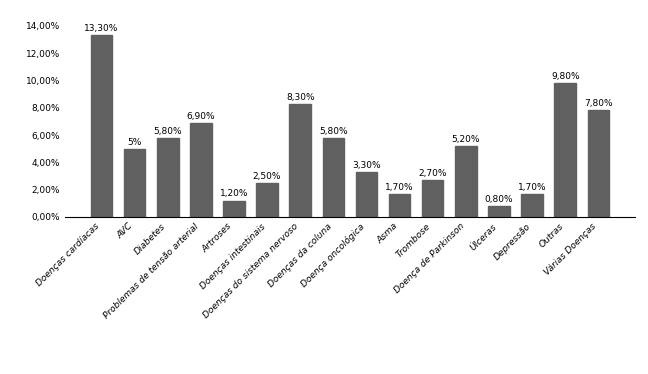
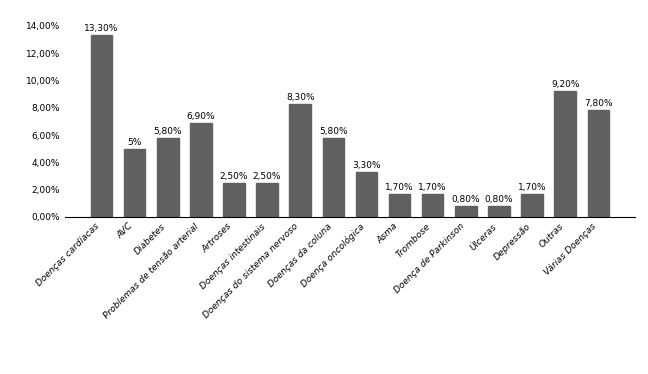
Artroses: 1,20% -> 2,50%
Trombose: 2,70% -> 1,70%
Doença de Parkinson: 5,20% -> 0,80%
Outras: 9,80% -> 9,20%
